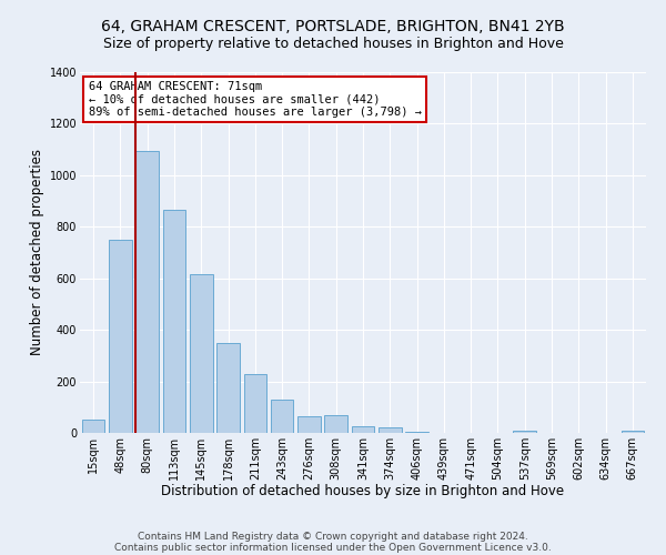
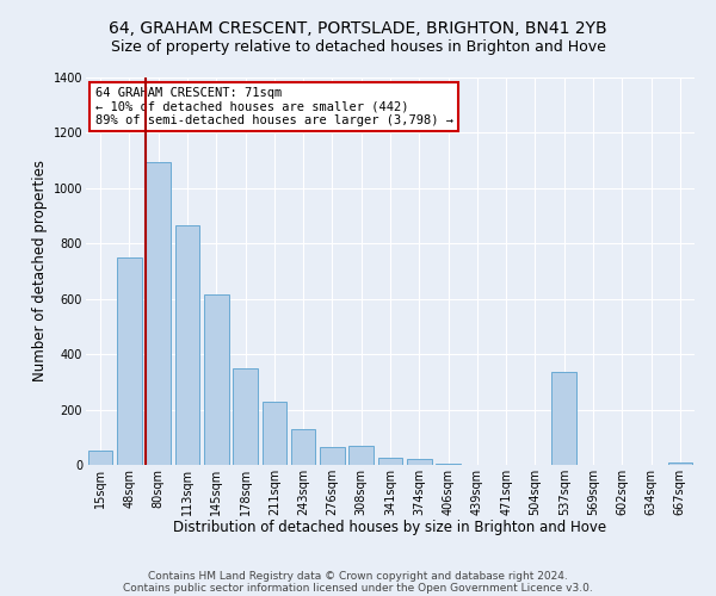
537sqm: 8 -> 335
